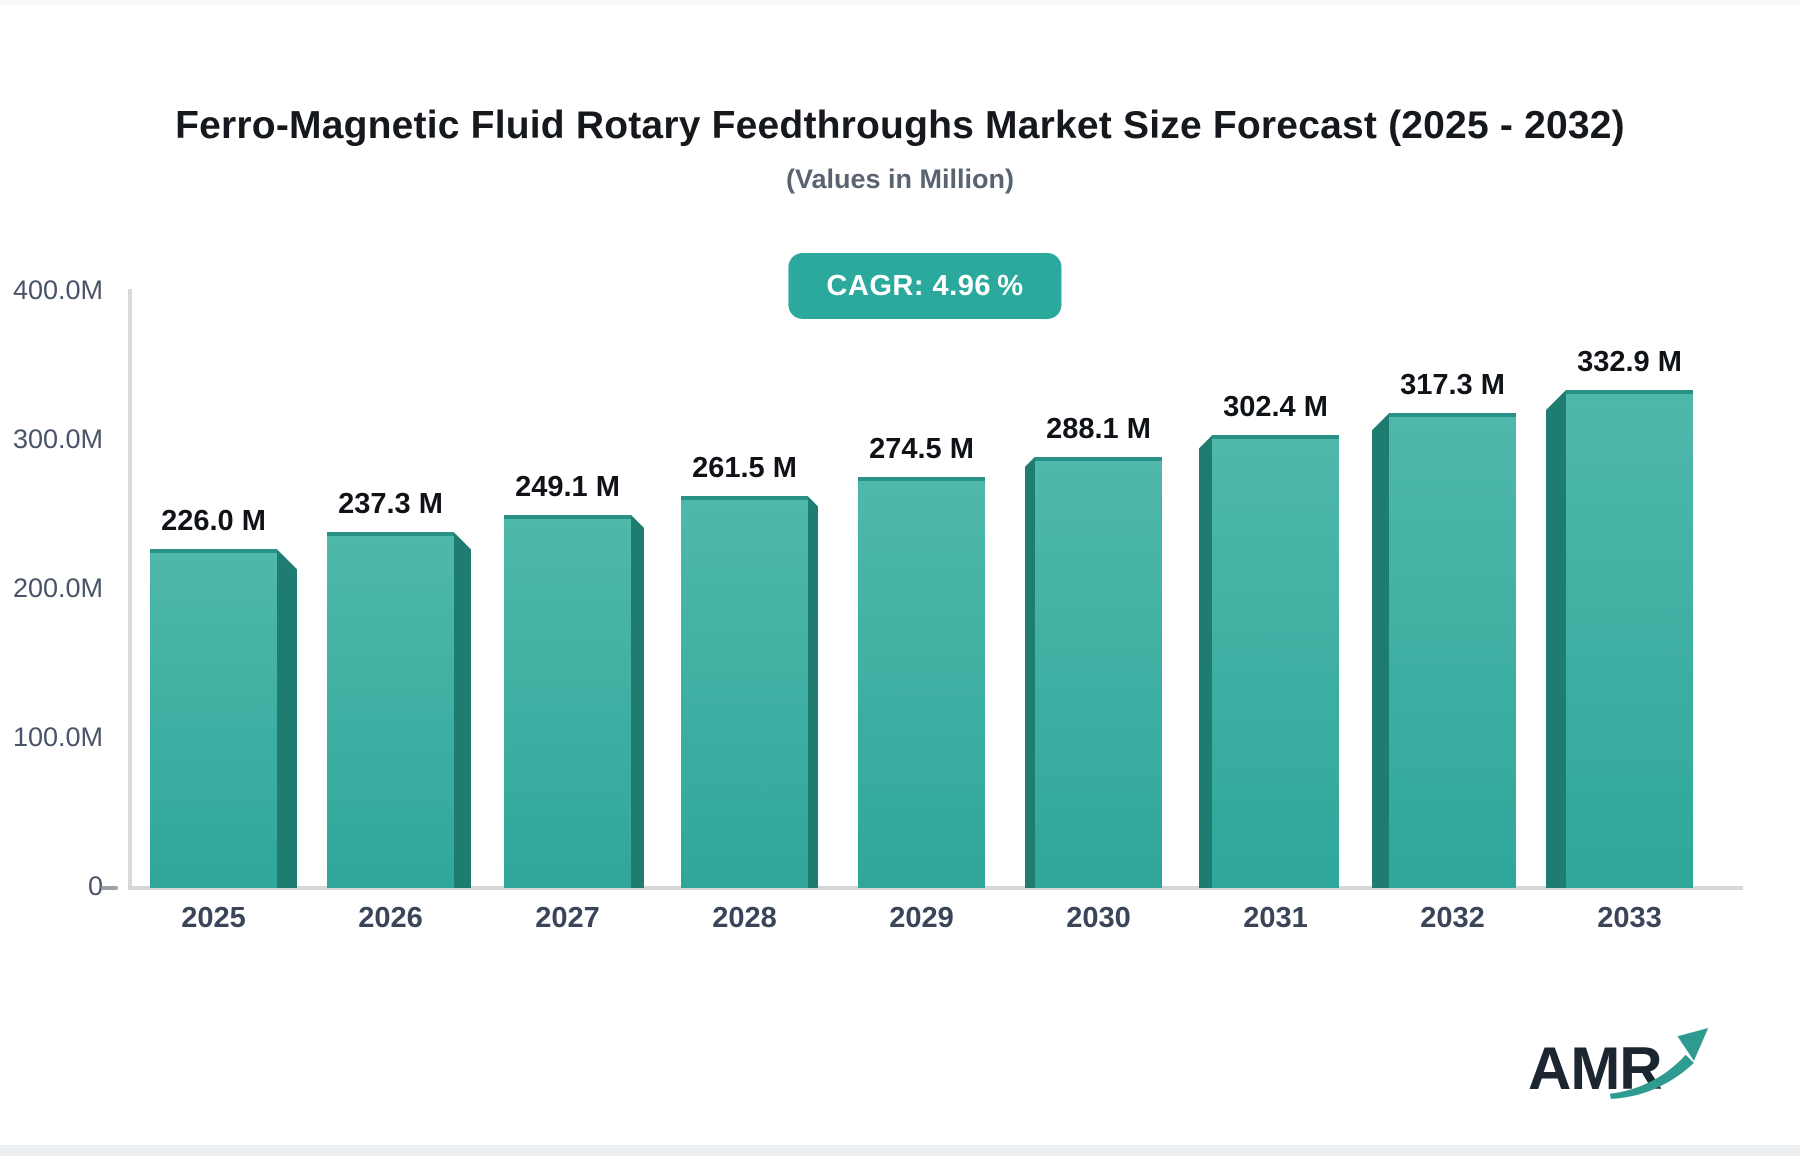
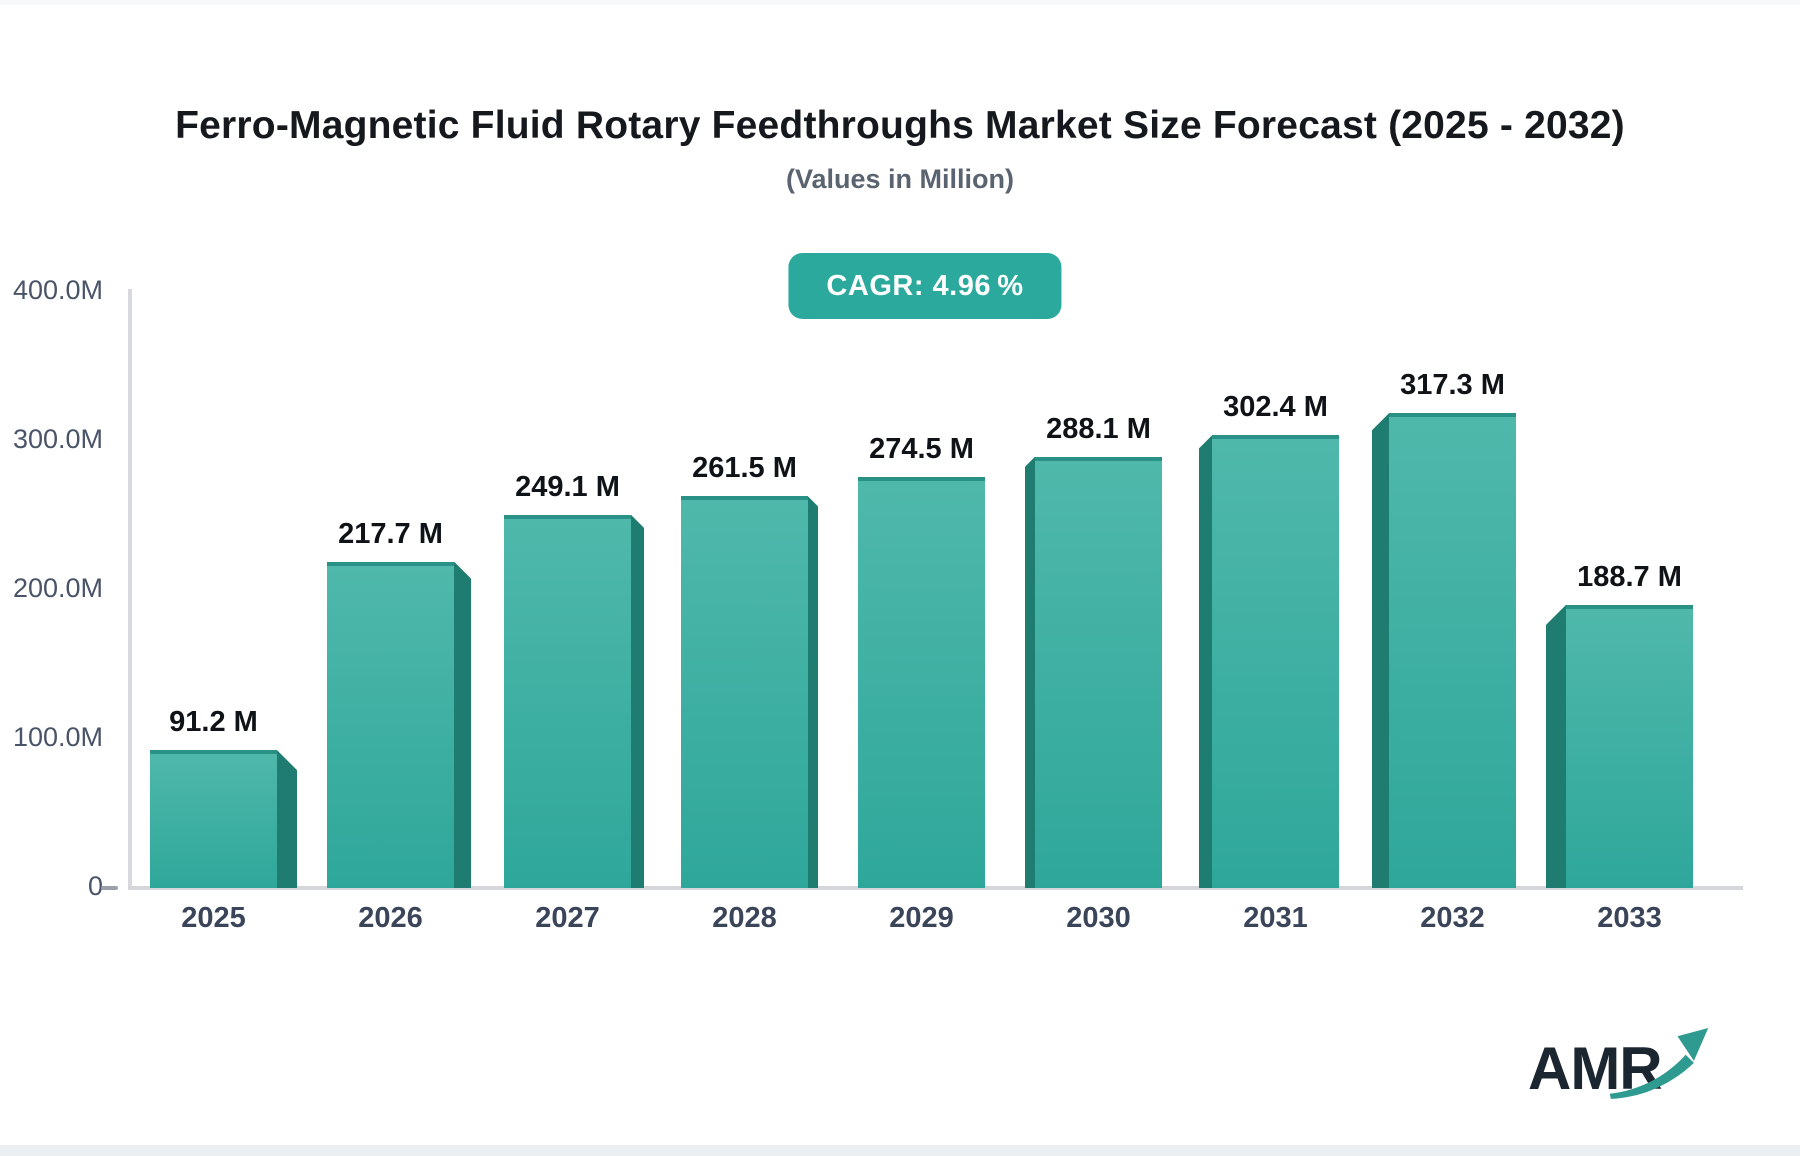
2025: 226.0 -> 91.2
2026: 237.3 -> 217.7
2033: 332.9 -> 188.7
